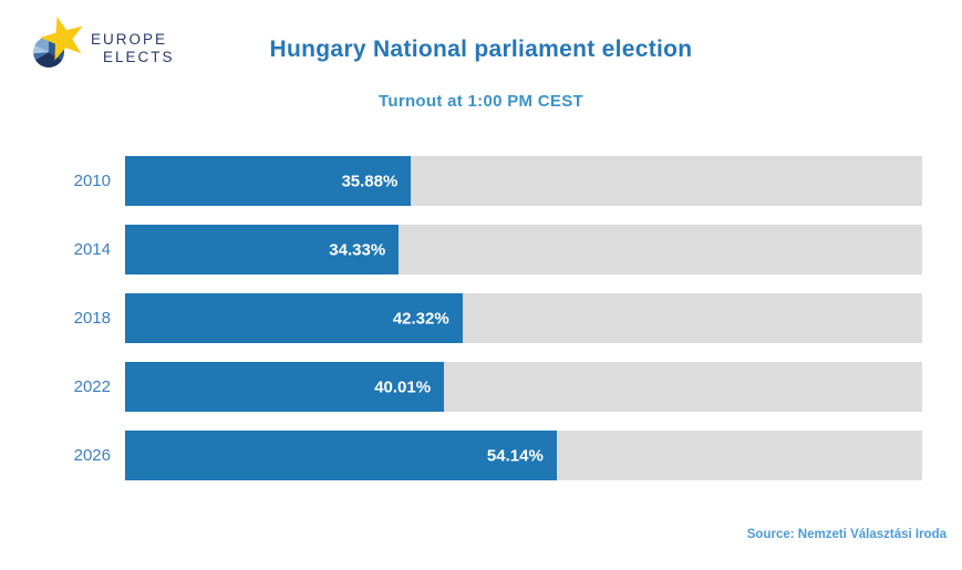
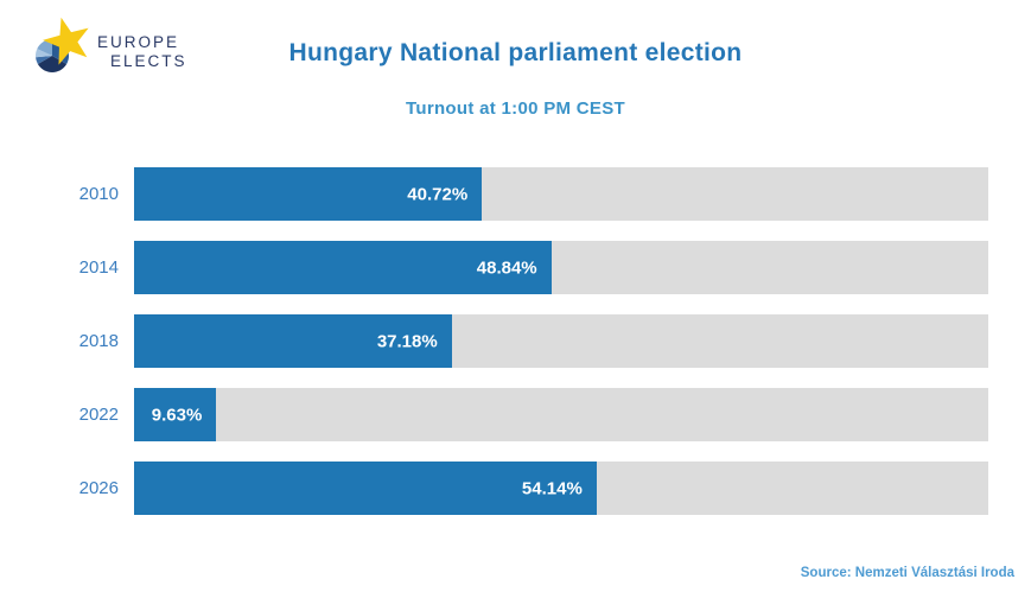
2010: 35.88% -> 40.72%
2014: 34.33% -> 48.84%
2018: 42.32% -> 37.18%
2022: 40.01% -> 9.63%
